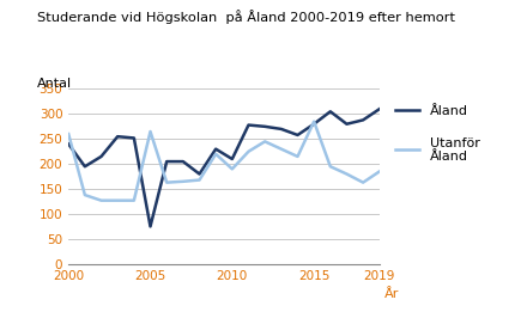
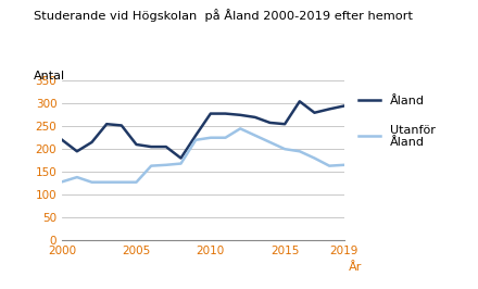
Åland/2000: 240 -> 220
Utanför Åland/2000: 260 -> 128
Åland/2005: 75 -> 210
Utanför Åland/2005: 265 -> 127
Åland/2010: 210 -> 278
Utanför Åland/2010: 190 -> 225
Åland/2015: 280 -> 255
Utanför Åland/2015: 285 -> 200
Åland/2019: 310 -> 295
Utanför Åland/2019: 185 -> 165
